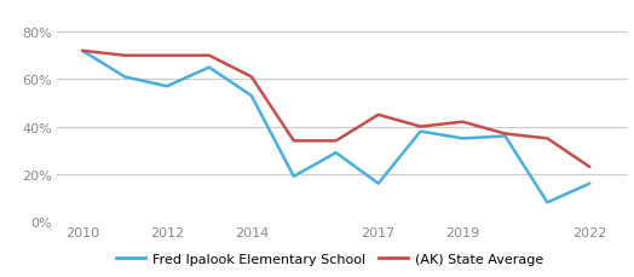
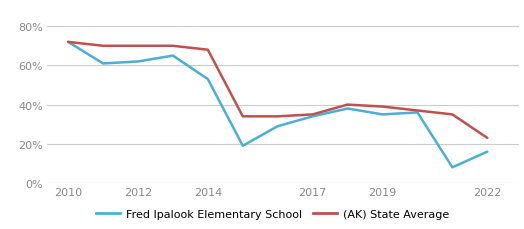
Fred Ipalook Elementary School/2012: 57% -> 62%
(AK) State Average/2014: 61% -> 68%
Fred Ipalook Elementary School/2017: 16% -> 34%
(AK) State Average/2017: 45% -> 35%
(AK) State Average/2019: 42% -> 39%
